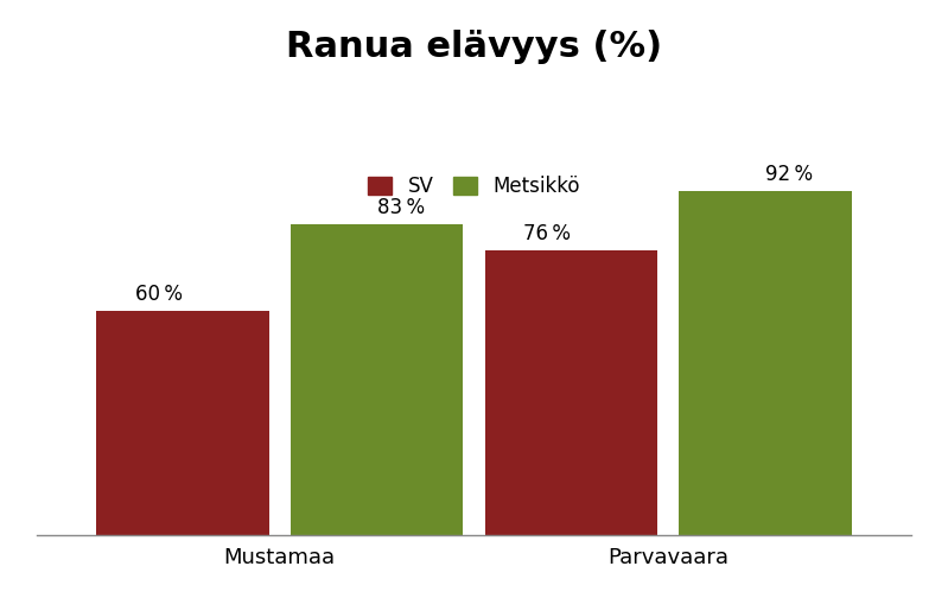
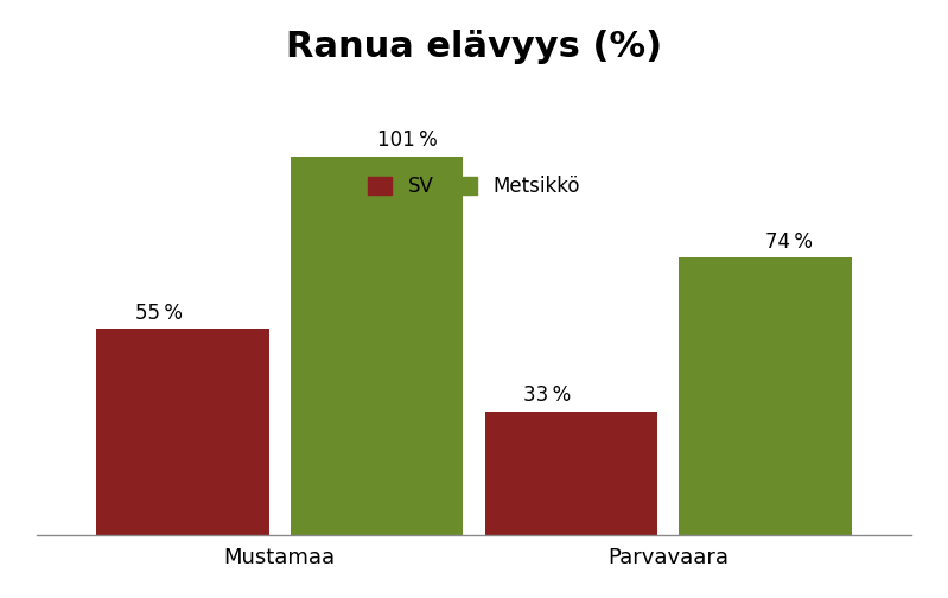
SV/Mustamaa: 60 -> 55
Metsikkö/Mustamaa: 83 -> 101
SV/Parvavaara: 76 -> 33
Metsikkö/Parvavaara: 92 -> 74
